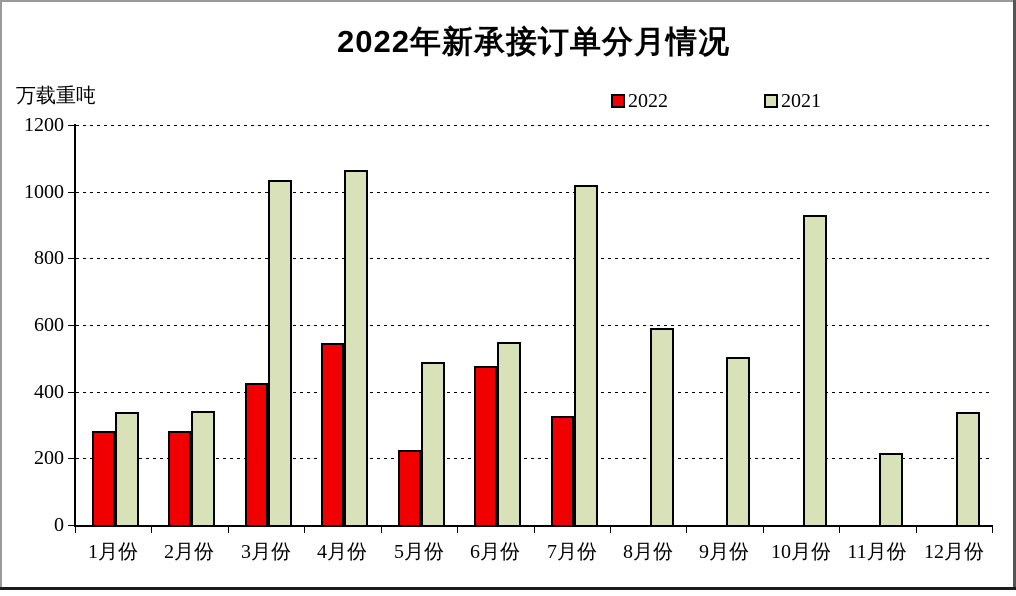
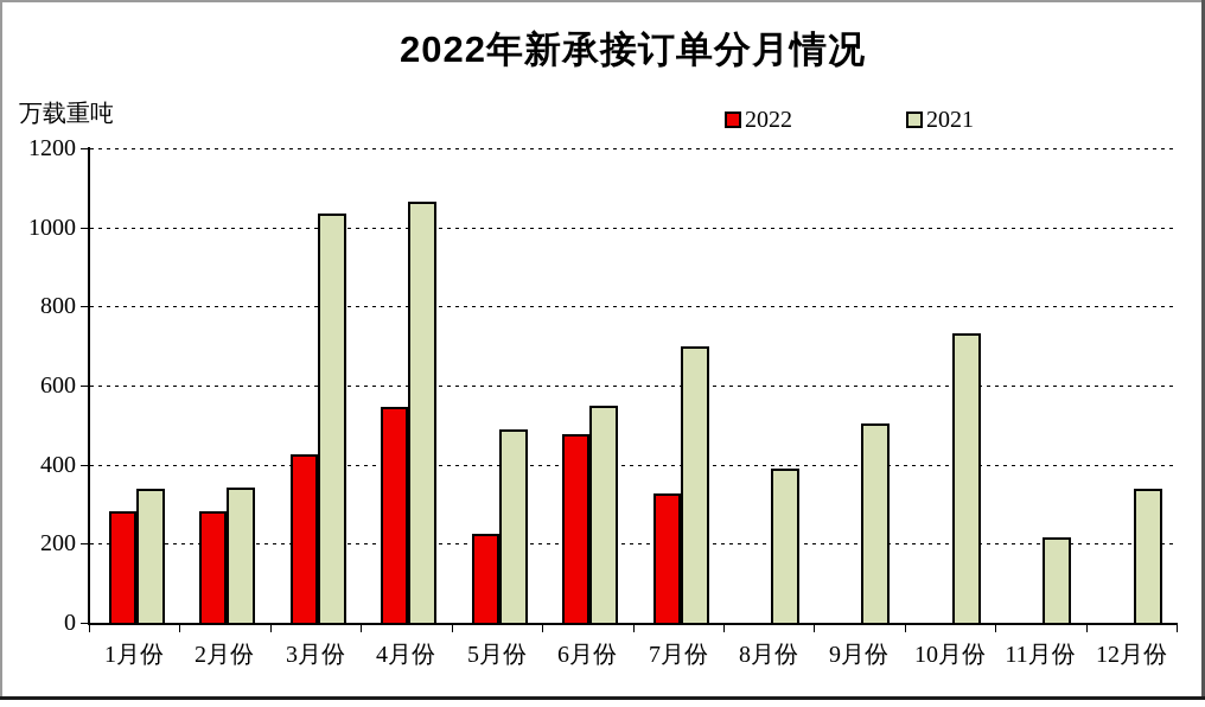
2021/7月份: 1020 -> 700
2021/8月份: 590 -> 390
2021/10月份: 930 -> 730
